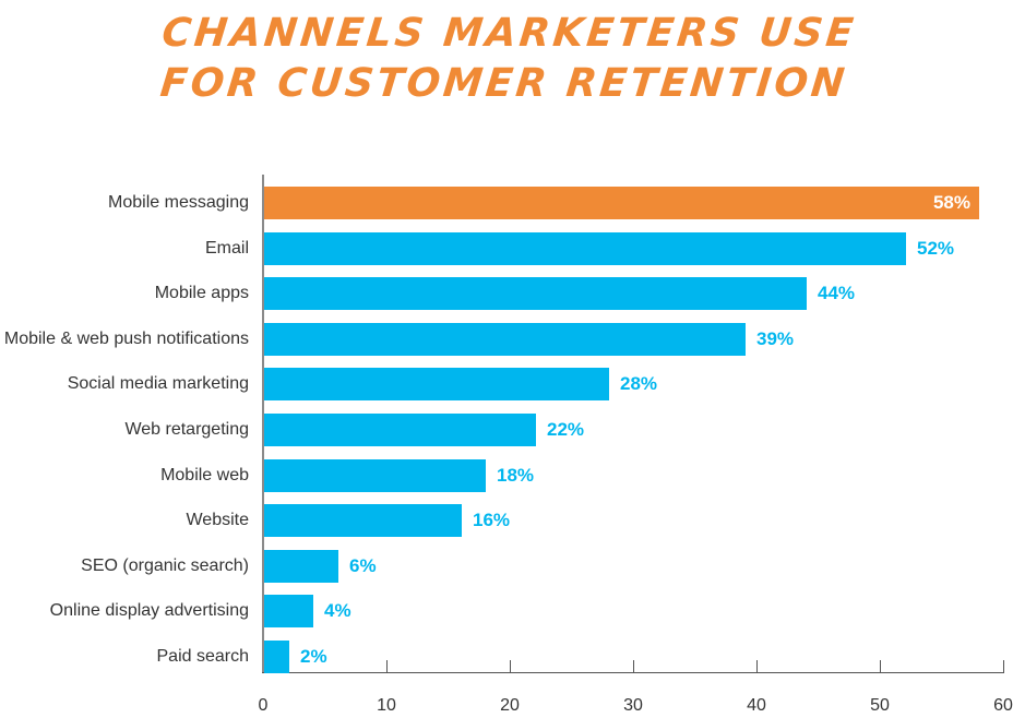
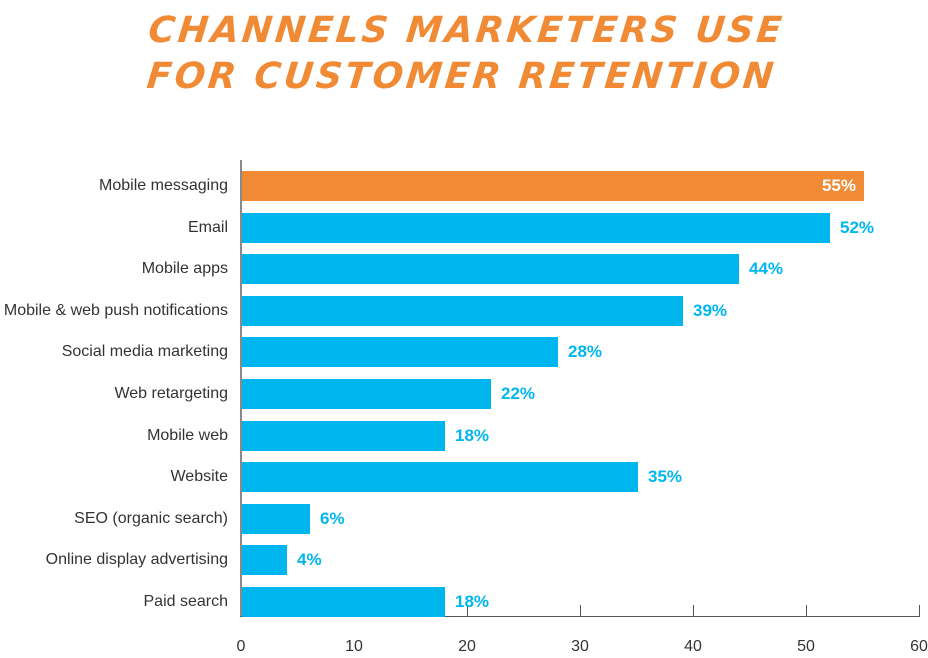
Mobile messaging: 58% -> 55%
Website: 16% -> 35%
Paid search: 2% -> 18%
